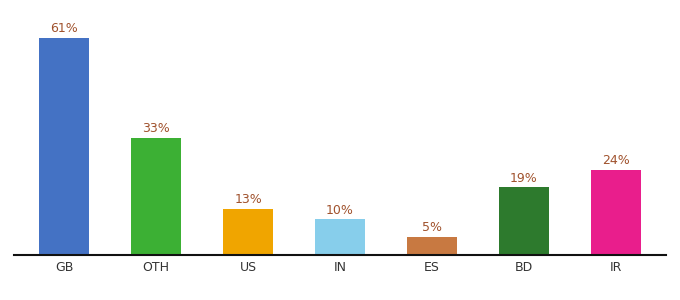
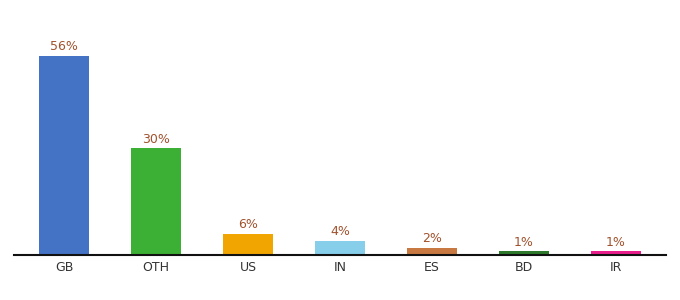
GB: 61% -> 56%
OTH: 33% -> 30%
US: 13% -> 6%
IN: 10% -> 4%
ES: 5% -> 2%
BD: 19% -> 1%
IR: 24% -> 1%
